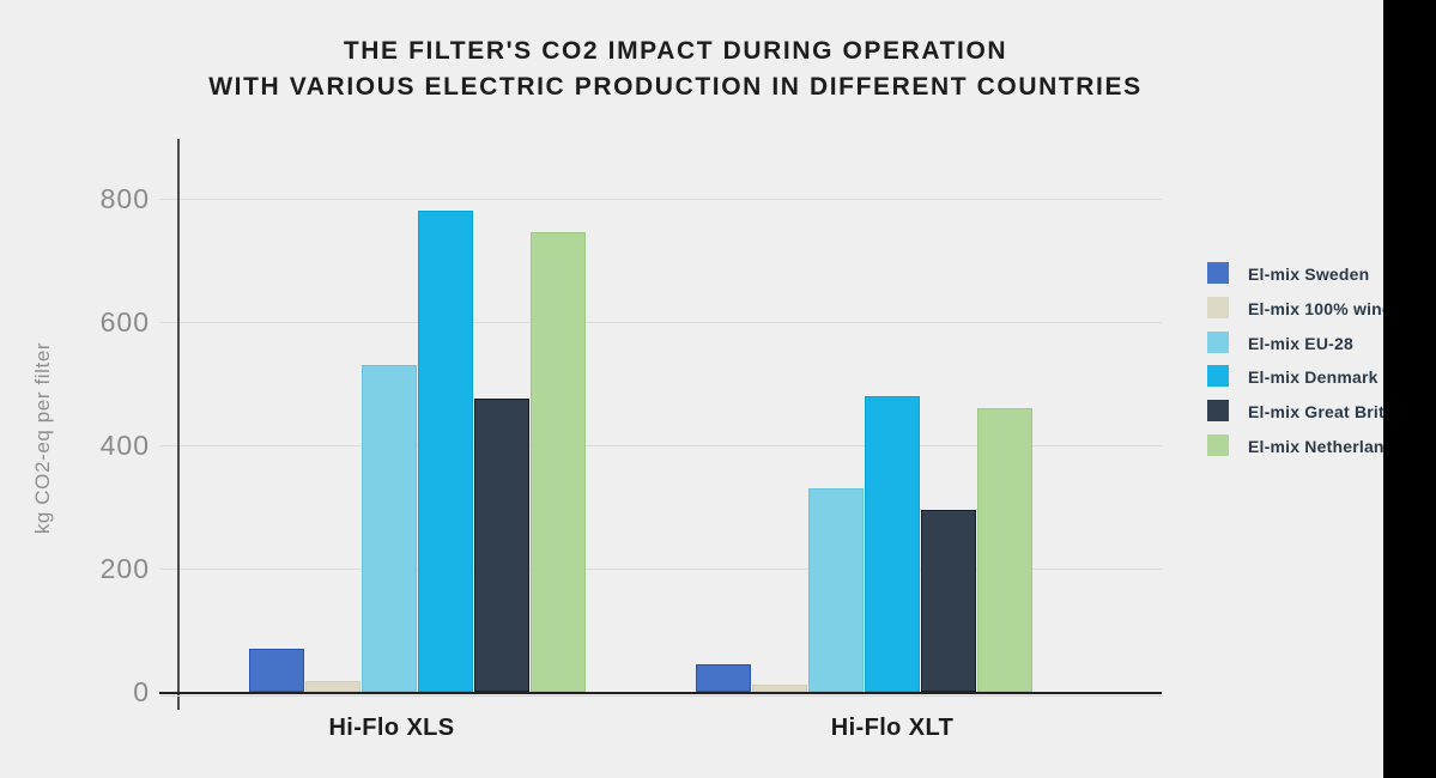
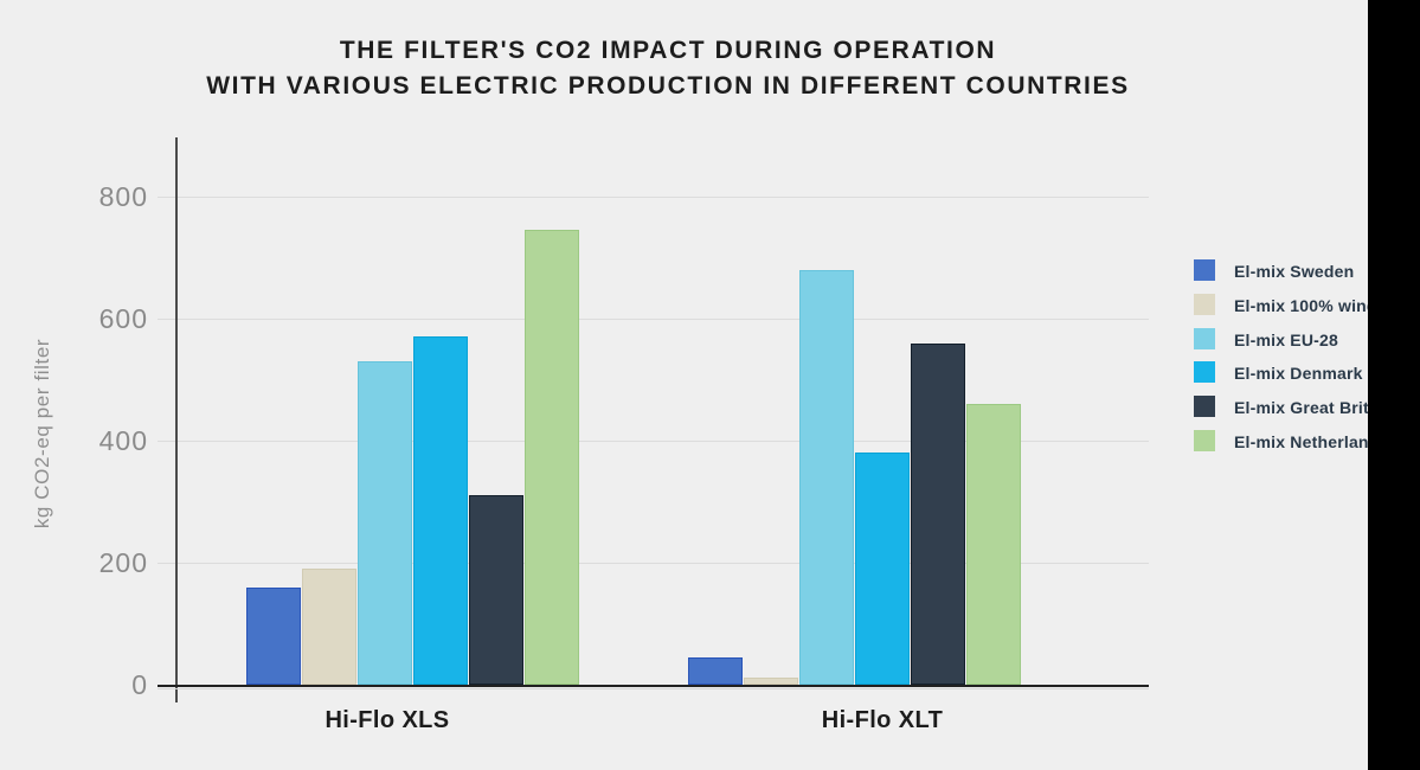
El-mix Sweden/Hi-Flo XLS: 70 -> 160
El-mix 100% wind/Hi-Flo XLS: 20 -> 190
El-mix Denmark/Hi-Flo XLS: 780 -> 570
El-mix Great Britain/Hi-Flo XLS: 480 -> 310
El-mix EU-28/Hi-Flo XLT: 330 -> 680
El-mix Denmark/Hi-Flo XLT: 480 -> 380
El-mix Great Britain/Hi-Flo XLT: 300 -> 560
